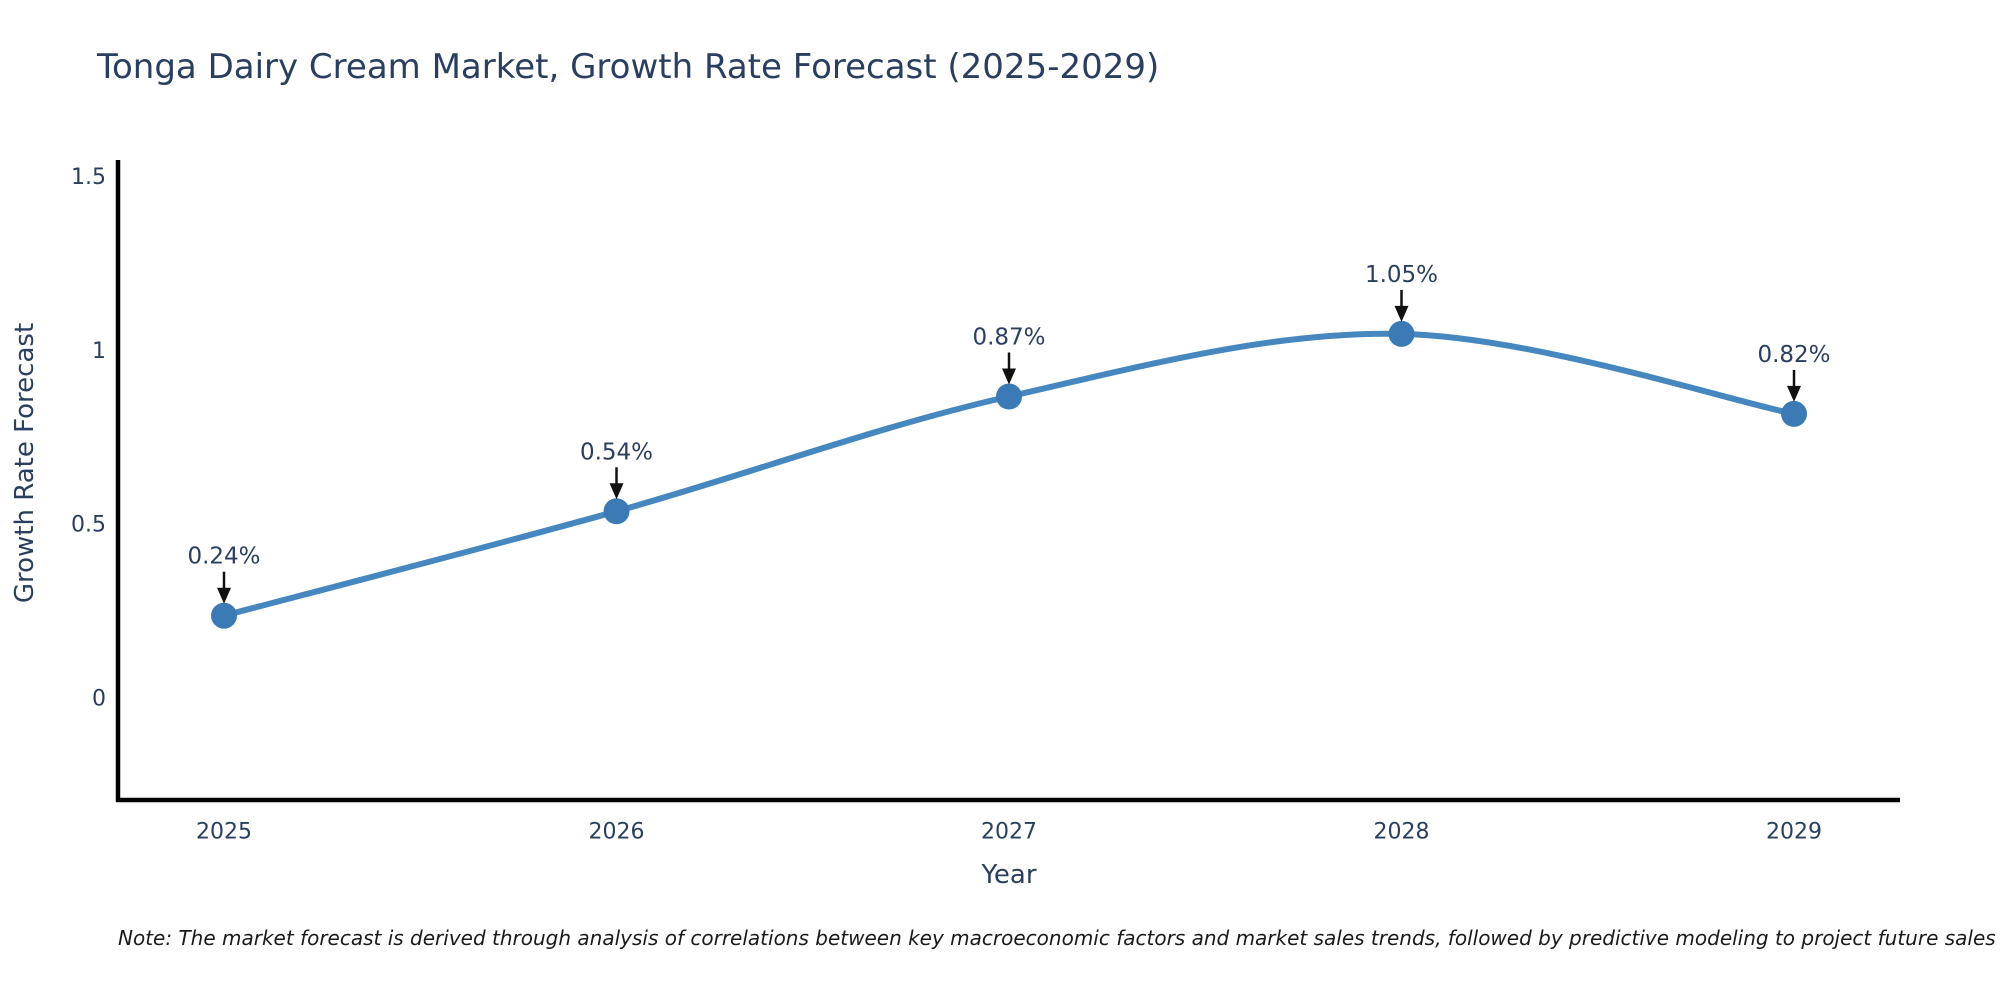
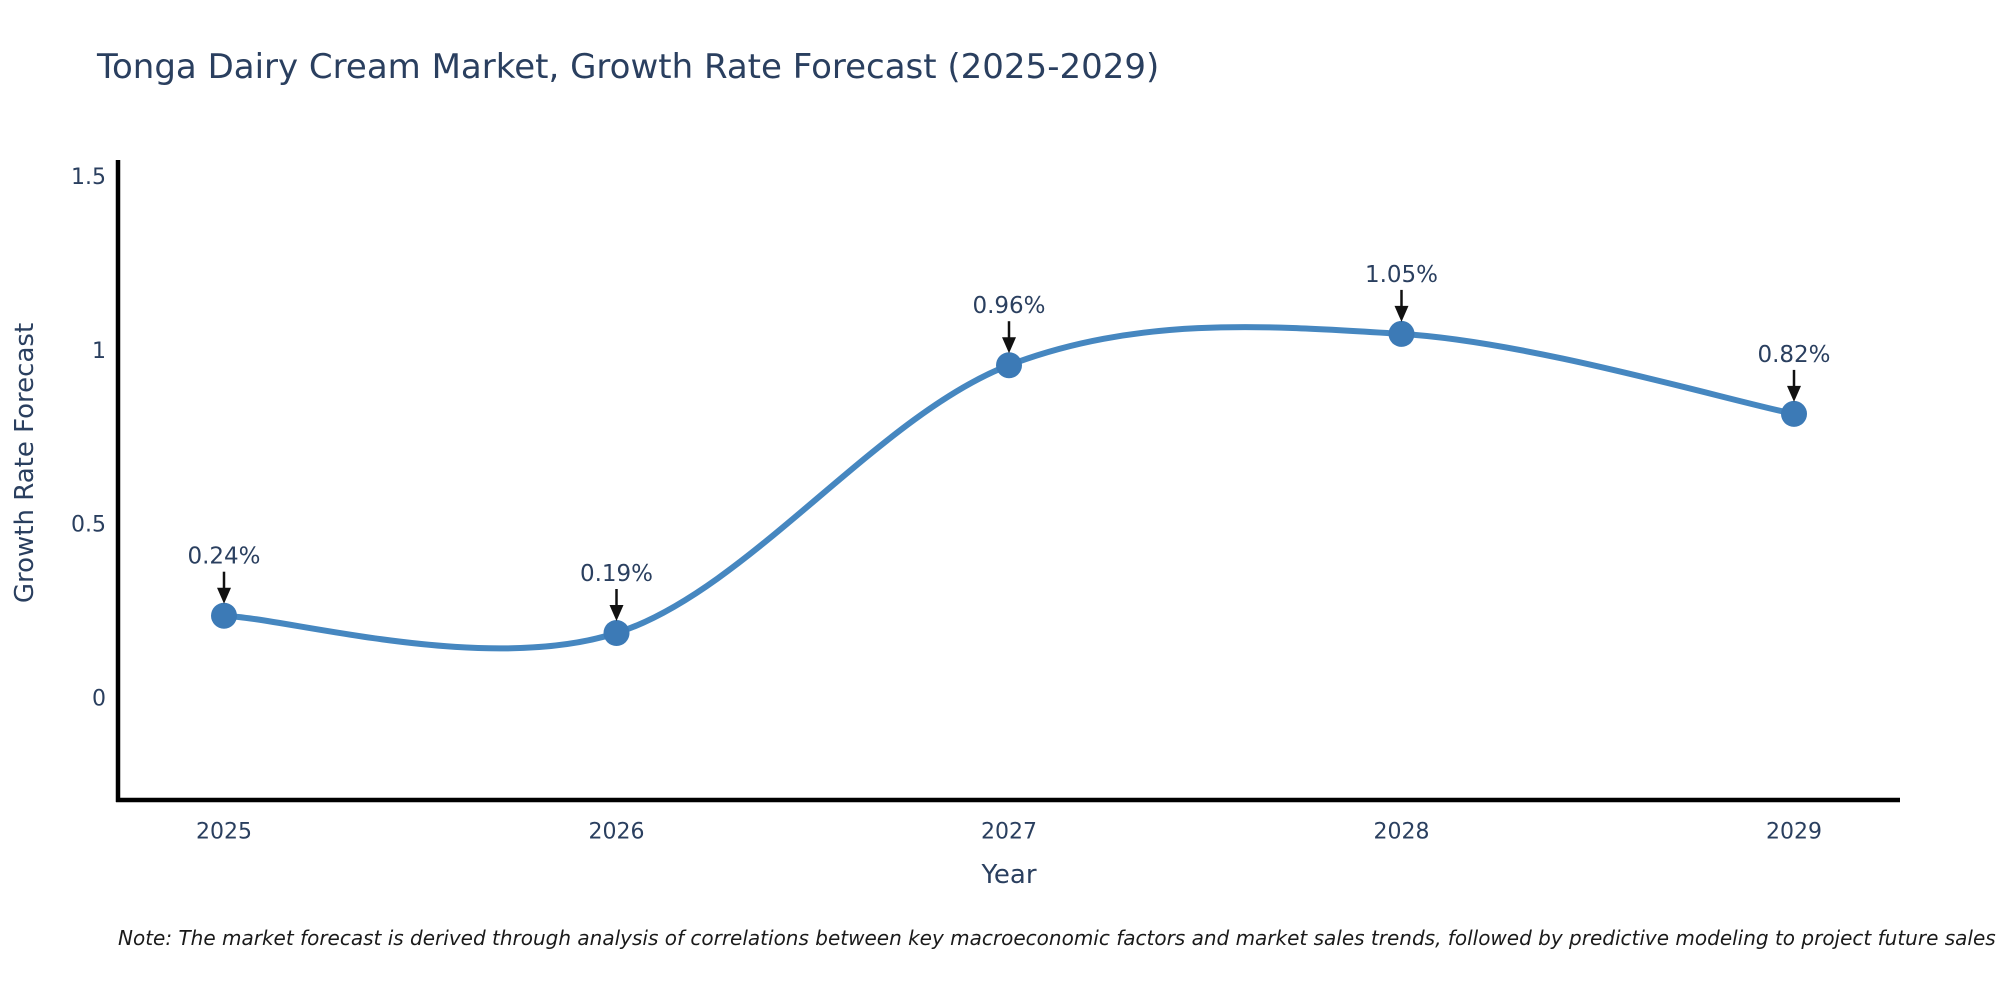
2026: 0.54% -> 0.19%
2027: 0.87% -> 0.96%
